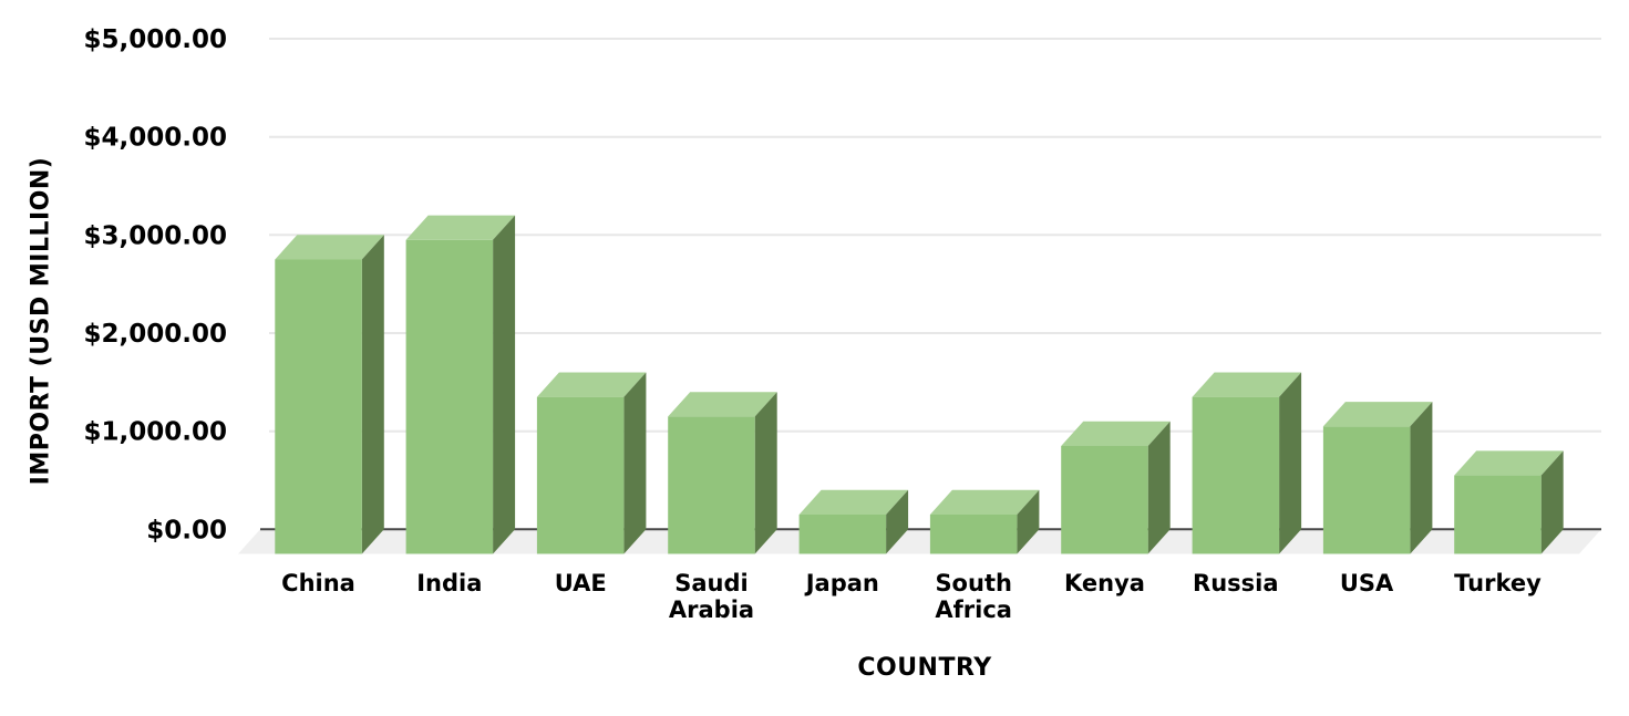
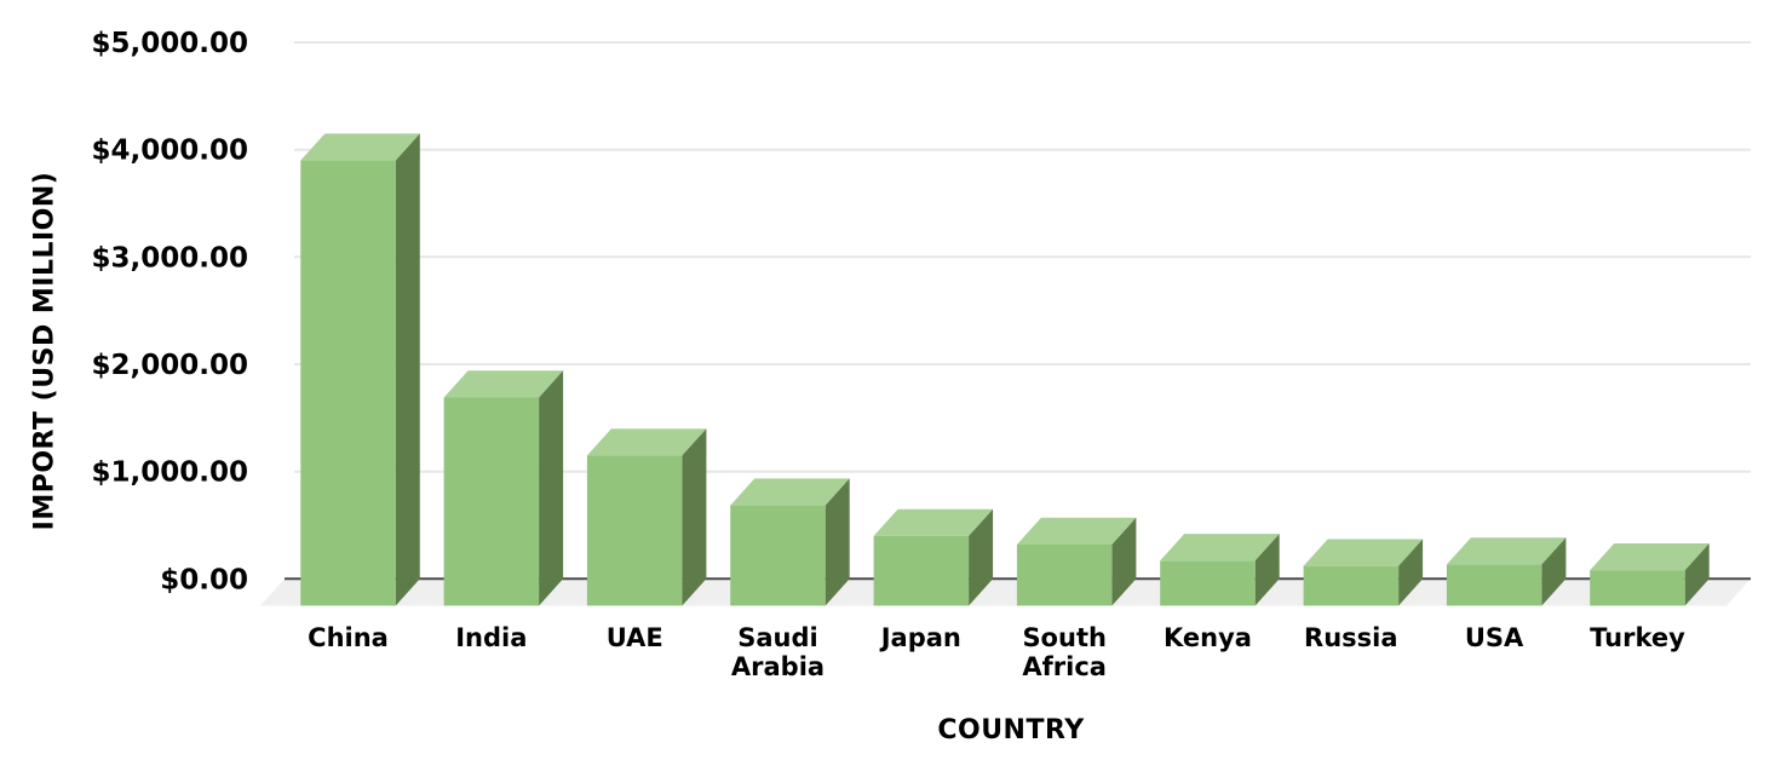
China: $3000 -> $4200
India: $3200 -> $1900
UAE: $1600 -> $1400
Saudi Arabia: $1400 -> $900
Japan: $400 -> $600
South Africa: $400 -> $600
Kenya: $1100 -> $400
Russia: $1600 -> $400
USA: $1300 -> $400
Turkey: $800 -> $300
